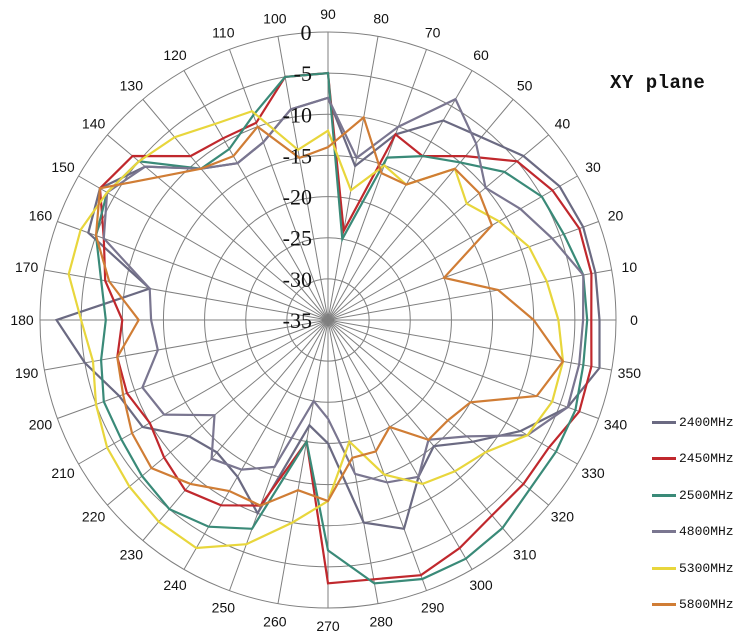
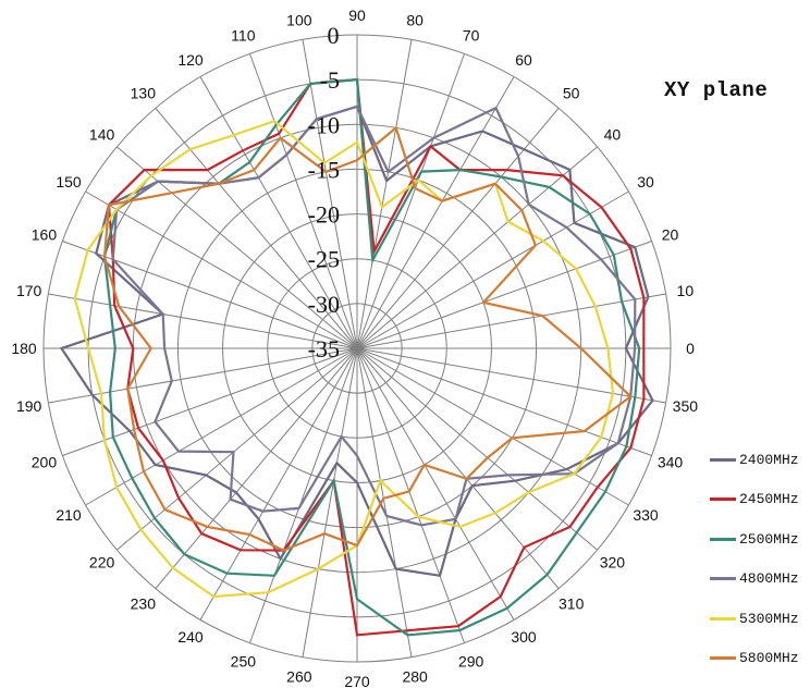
2400MHz/0: -2 -> -5
2500MHz/10: -4 -> -5
2400MHz/30: -2 -> -7
2500MHz/140: -5 -> -6
2450MHz/310: -4 -> -6
5800MHz/350: -6 -> -4
